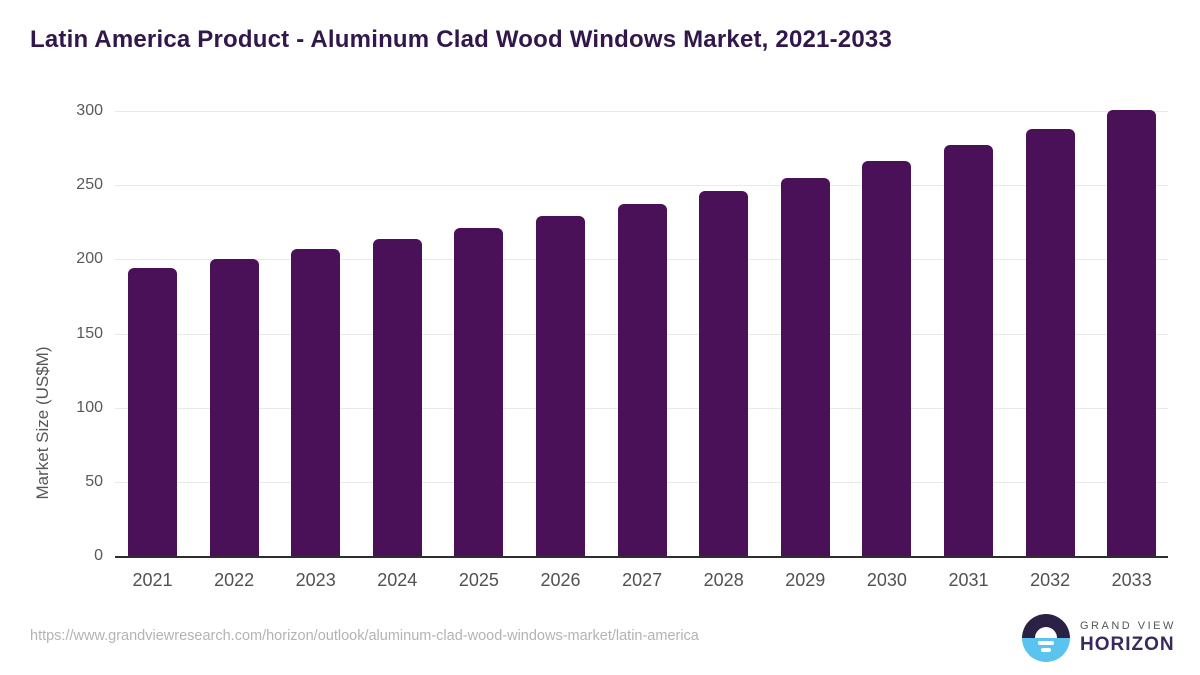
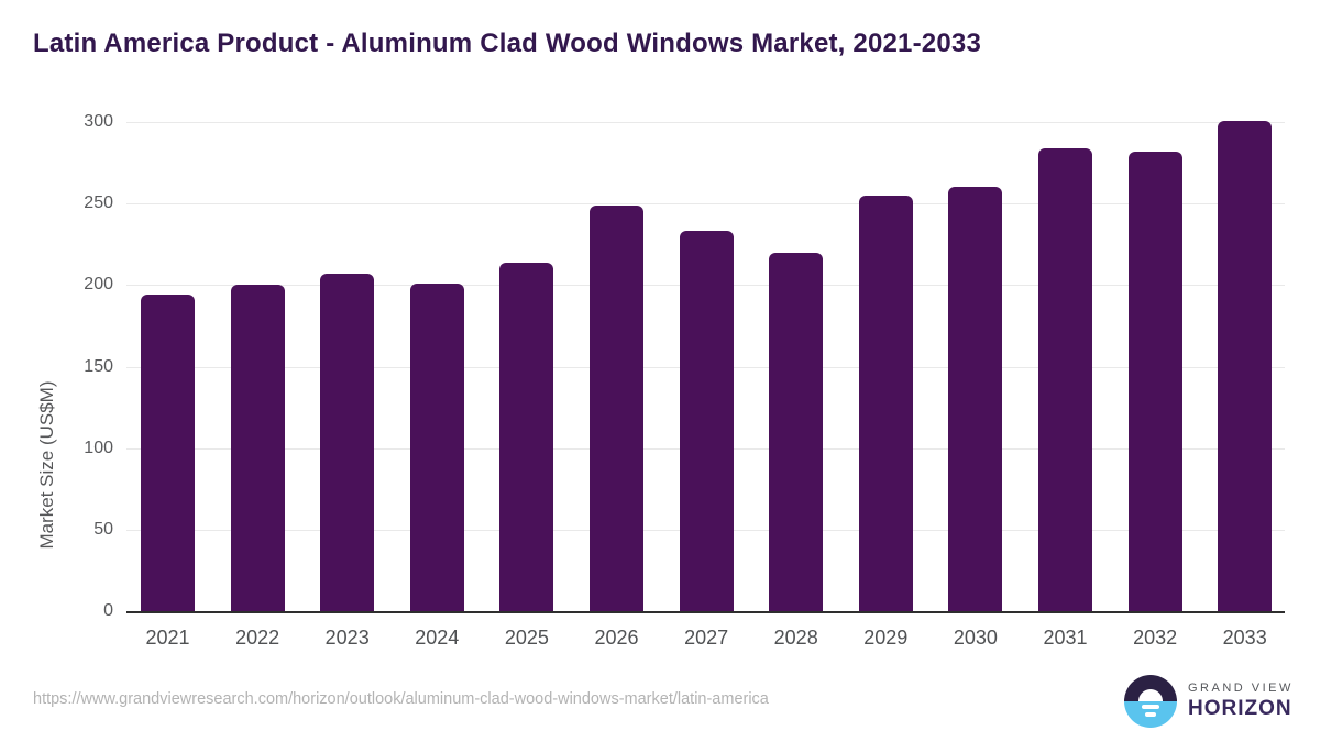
2024: 214 -> 201
2025: 221 -> 214
2026: 229 -> 249
2027: 237 -> 233
2028: 246 -> 220
2030: 266 -> 260
2031: 277 -> 284
2032: 288 -> 282
